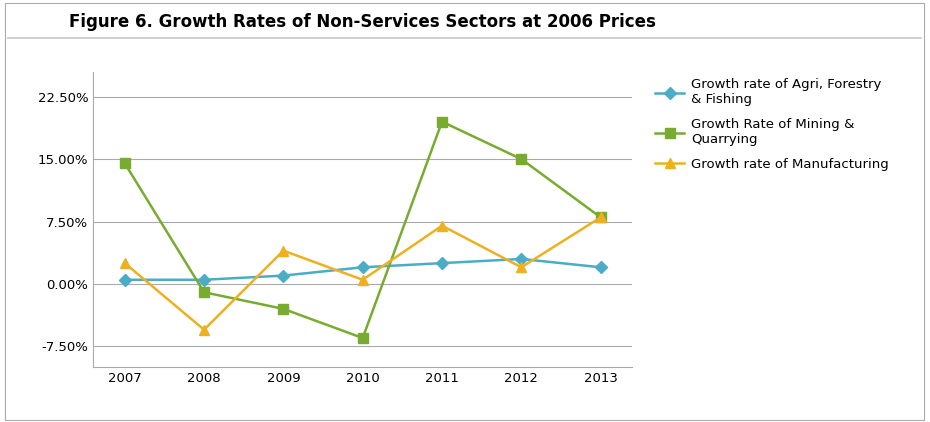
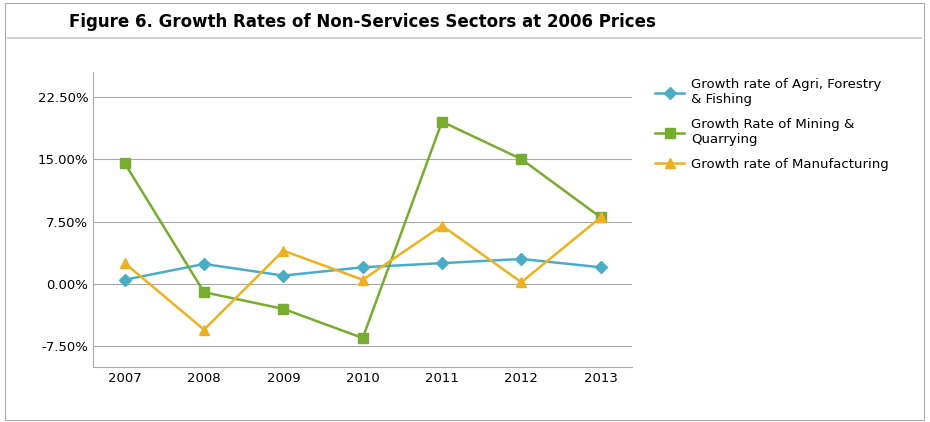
Growth rate of Agri, Forestry & Fishing/2008: 0.5% -> 2.4%
Growth rate of Manufacturing/2012: 2.0% -> 0.2%
